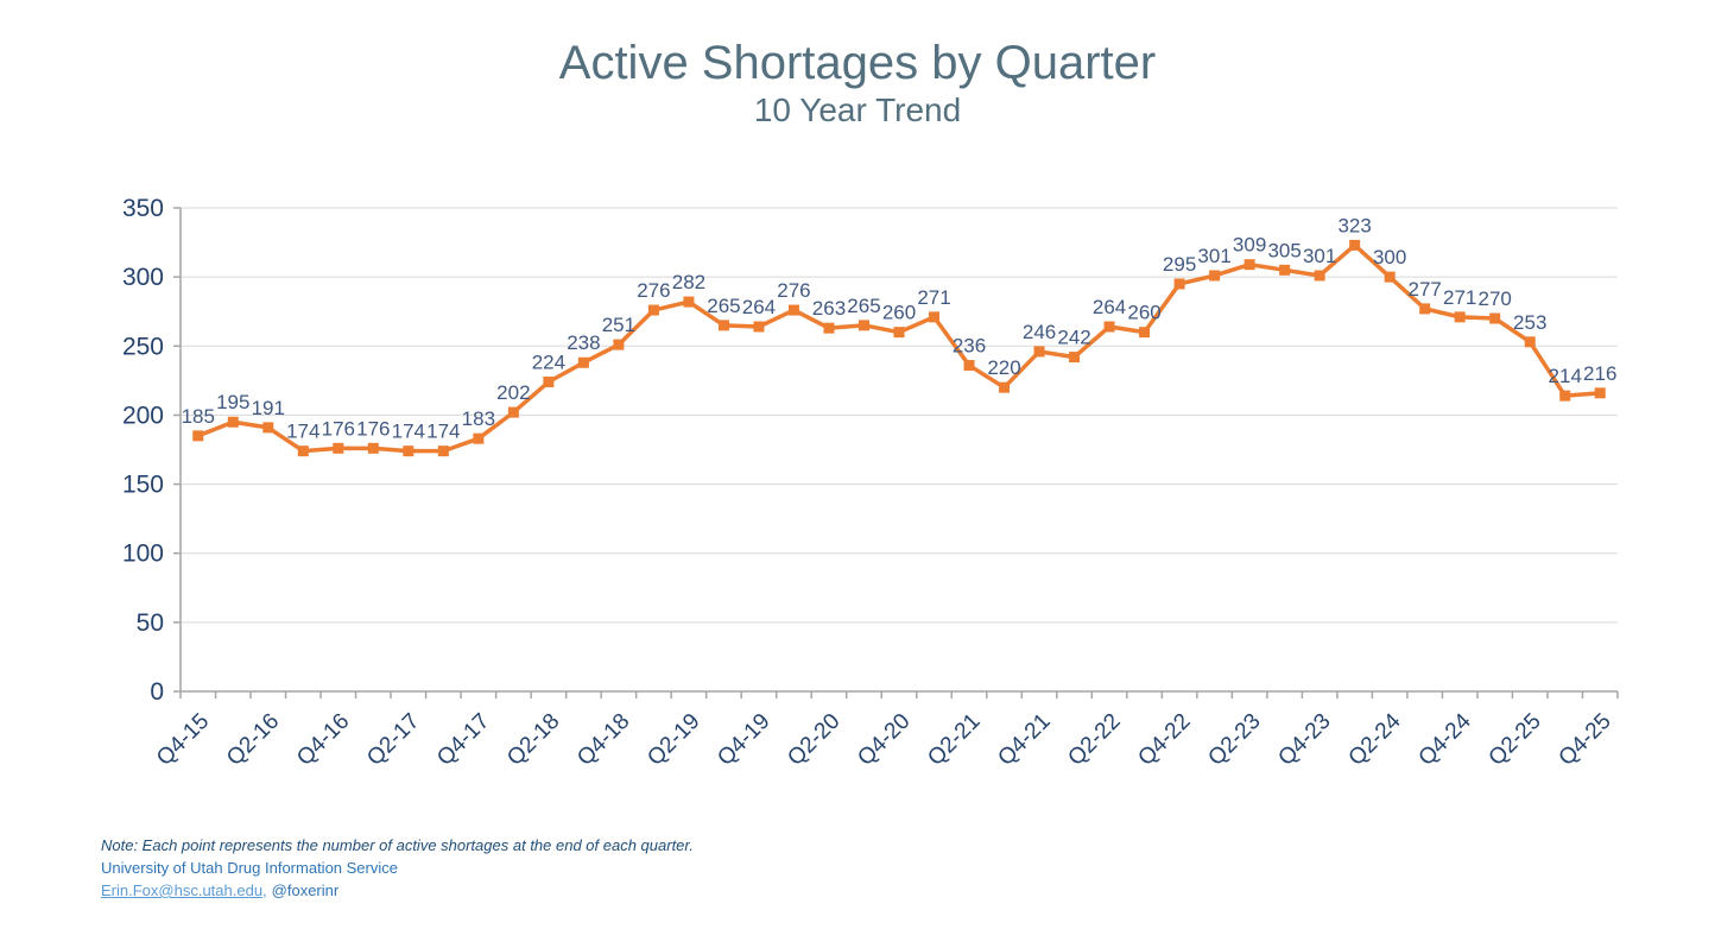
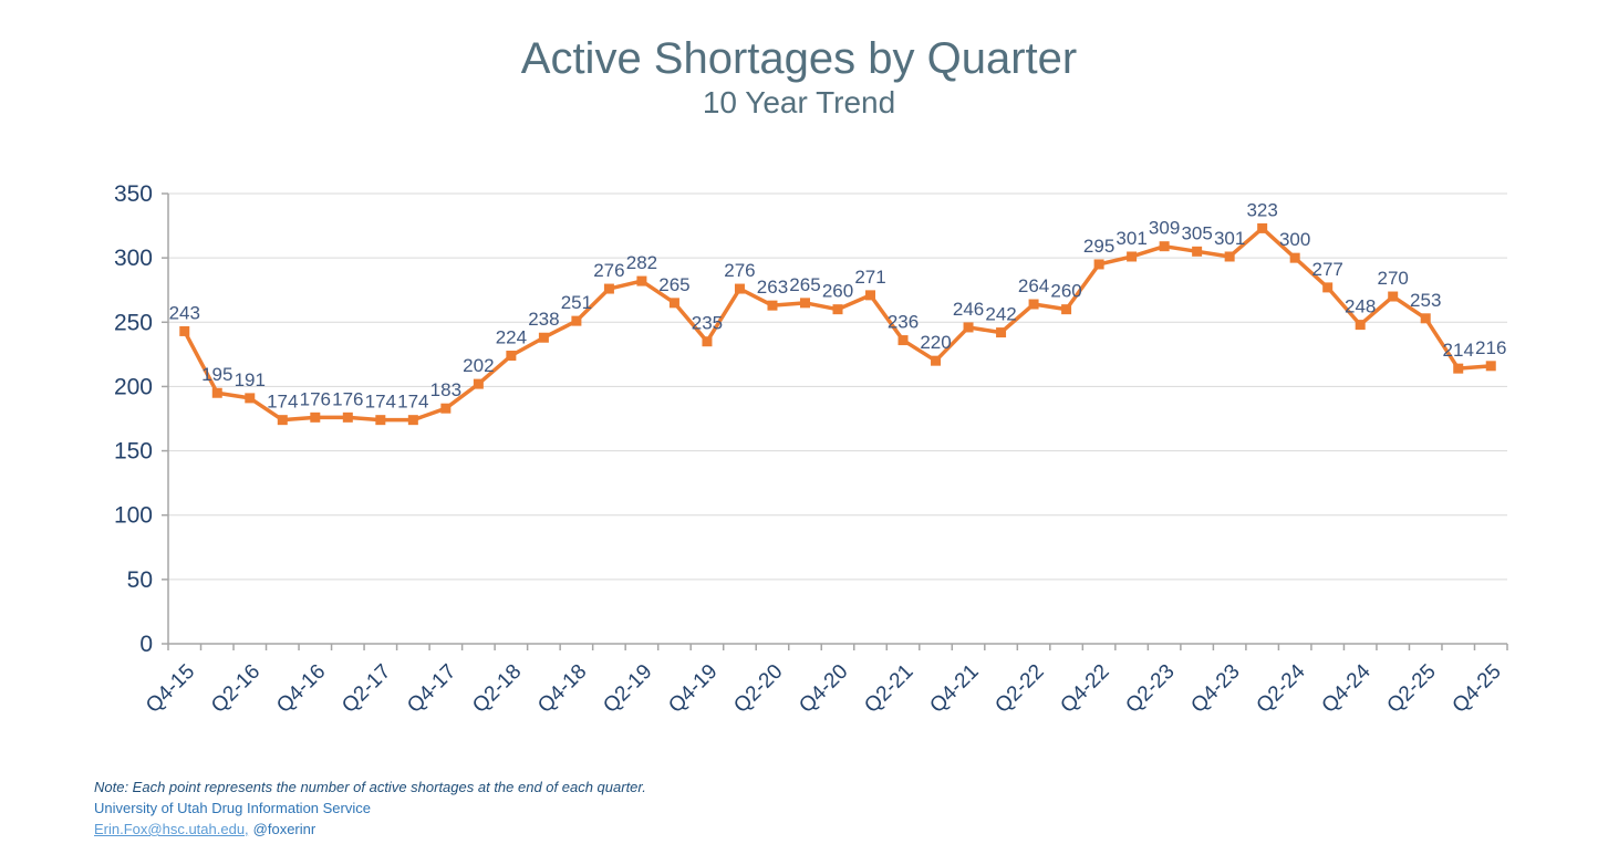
Q4-15: 185 -> 243
Q4-19: 264 -> 235
Q4-24: 271 -> 248
